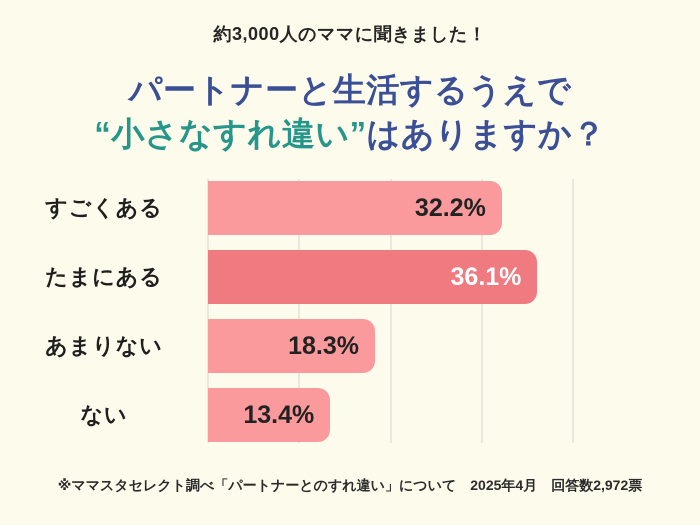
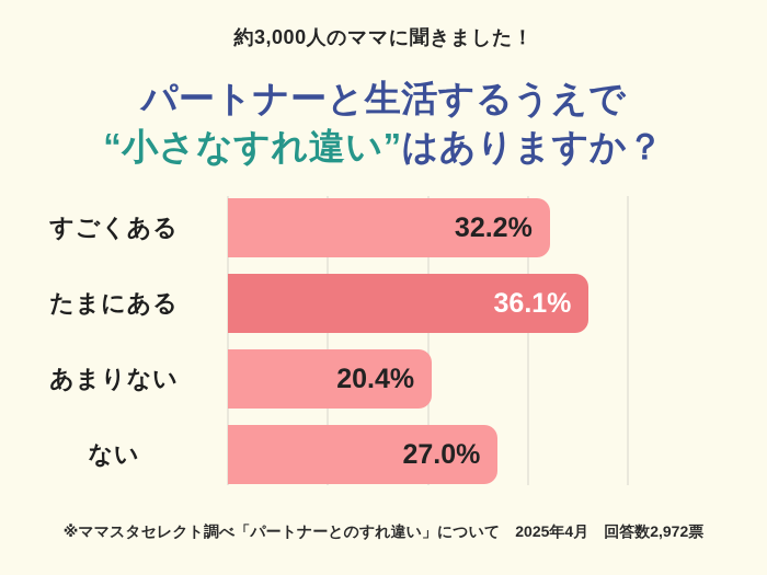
あまりない: 18.3% -> 20.4%
ない: 13.4% -> 27.0%
